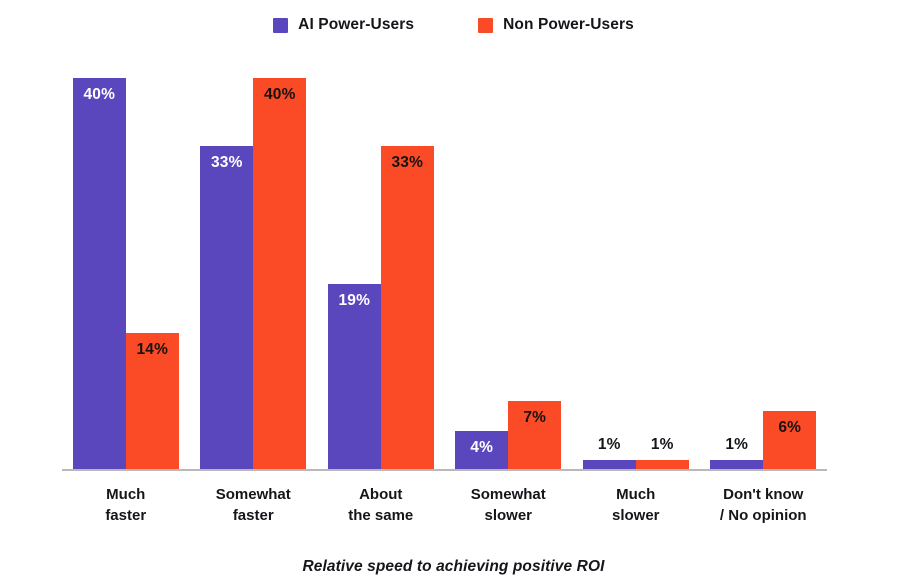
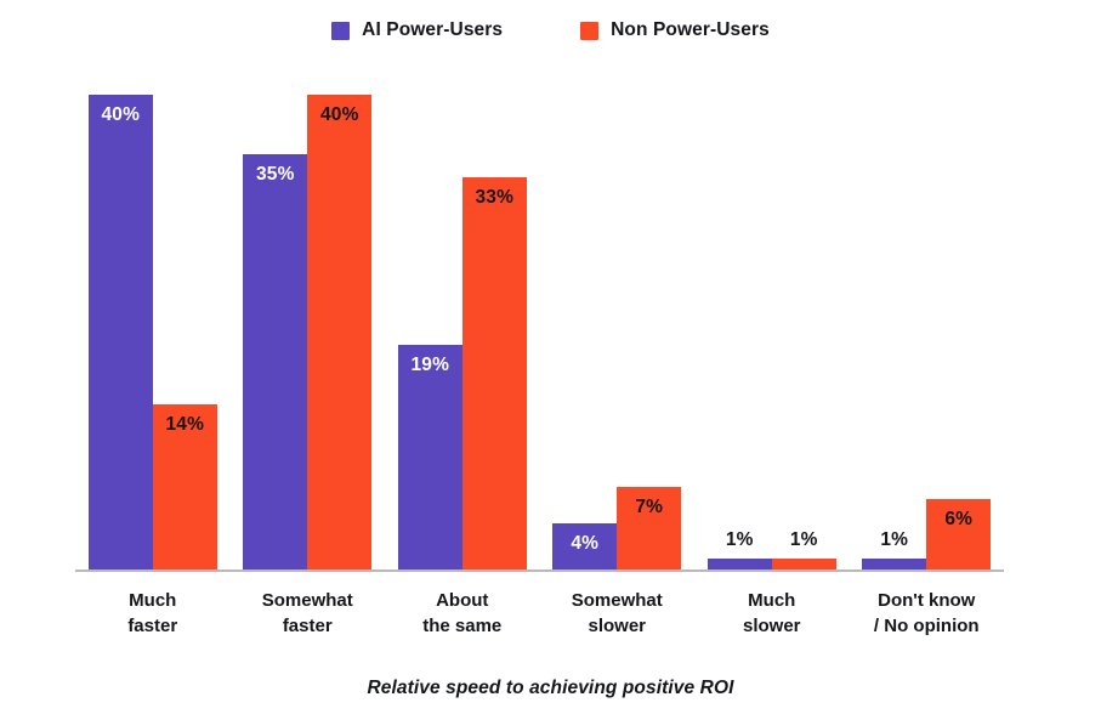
AI Power-Users/Somewhat faster: 33% -> 35%
